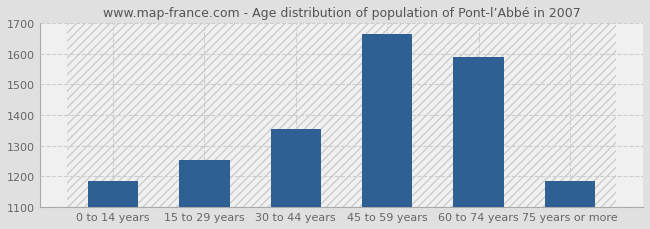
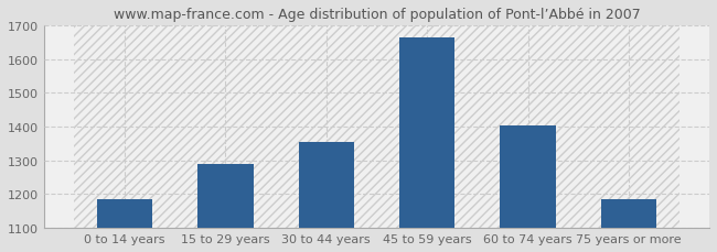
15 to 29 years: 1255 -> 1290
60 to 74 years: 1590 -> 1405
